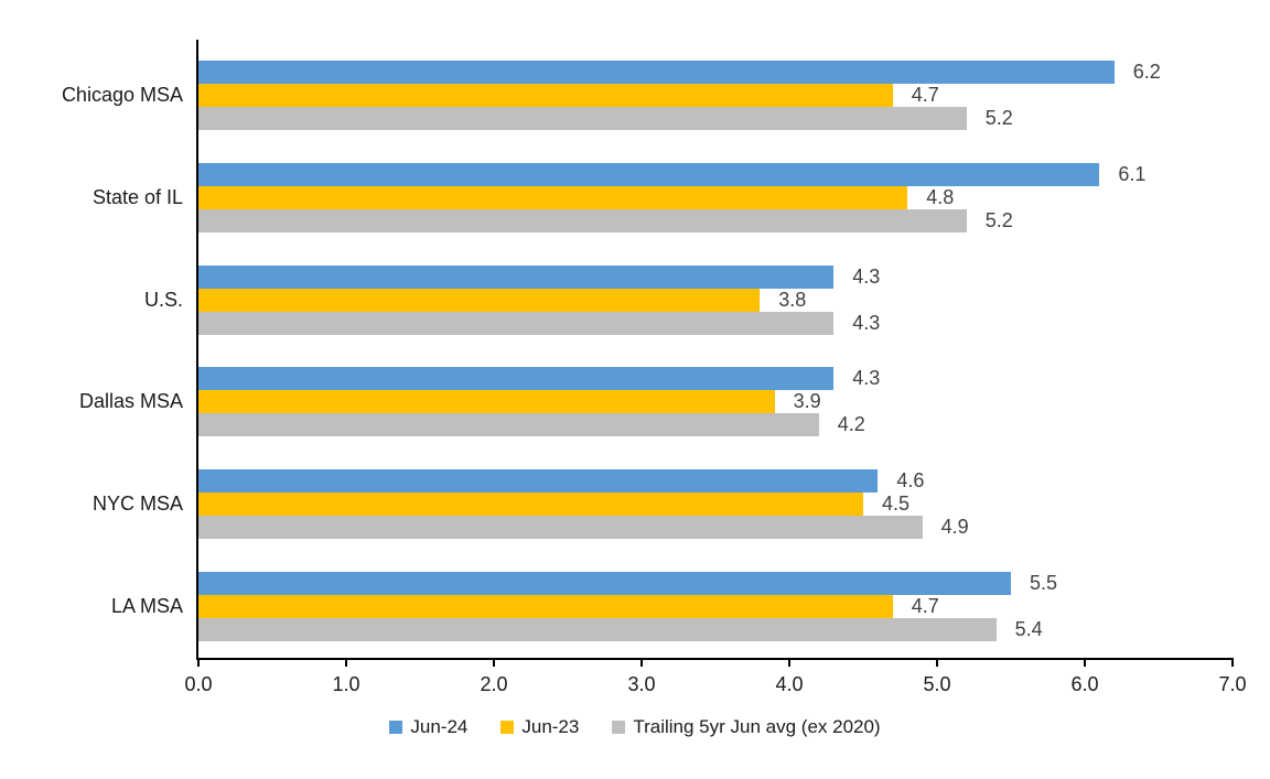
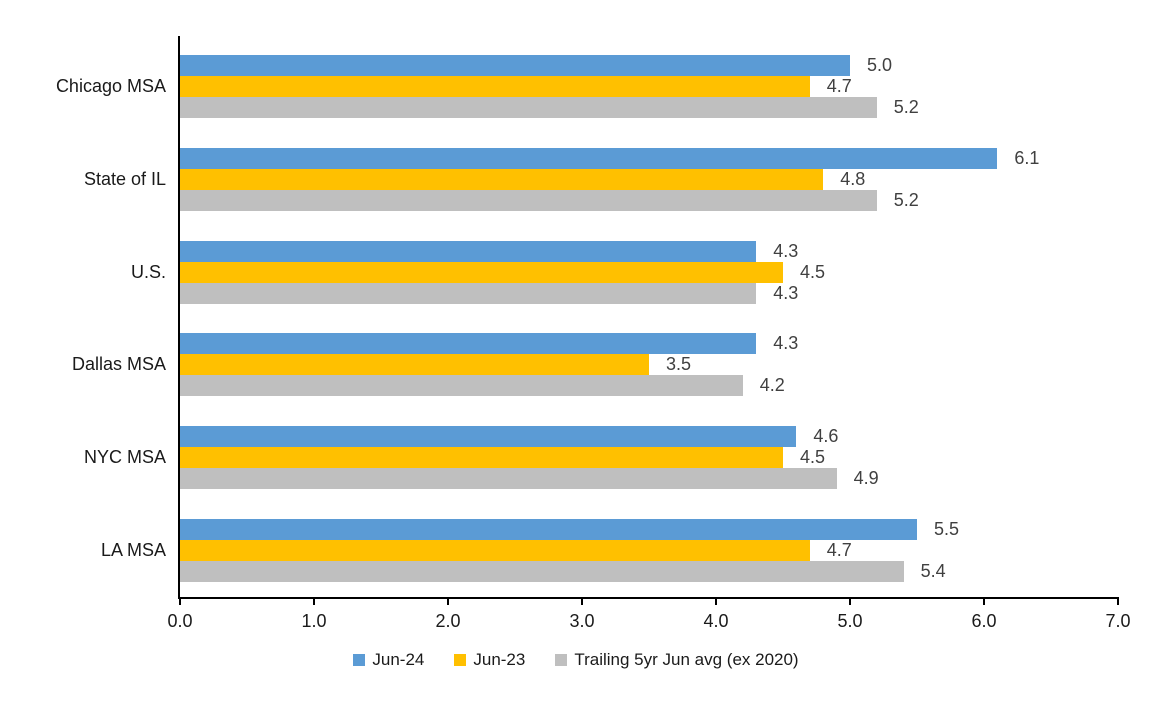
Jun-24/Chicago MSA: 6.2 -> 5.0
Jun-23/U.S.: 3.8 -> 4.5
Jun-23/Dallas MSA: 3.9 -> 3.5
